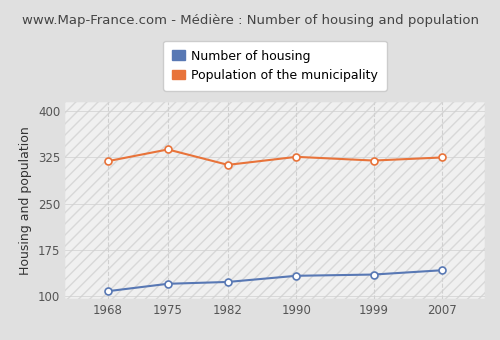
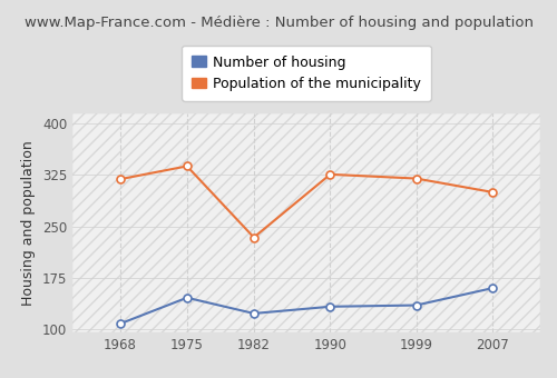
Number of housing/1975: 120 -> 146
Population of the municipality/1982: 313 -> 234
Number of housing/2007: 142 -> 160
Population of the municipality/2007: 325 -> 300
